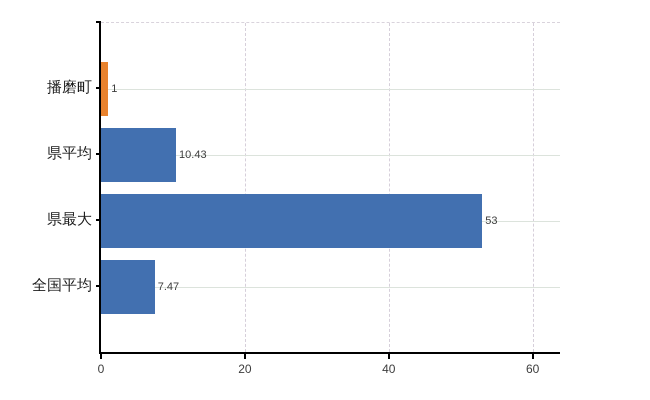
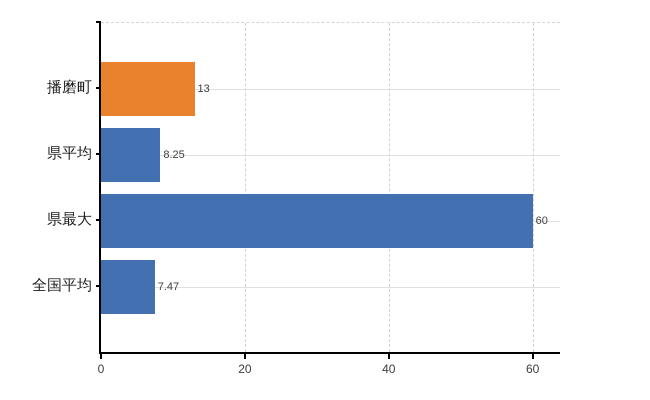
播磨町: 1 -> 13
県平均: 10.43 -> 8.25
県最大: 53 -> 60
